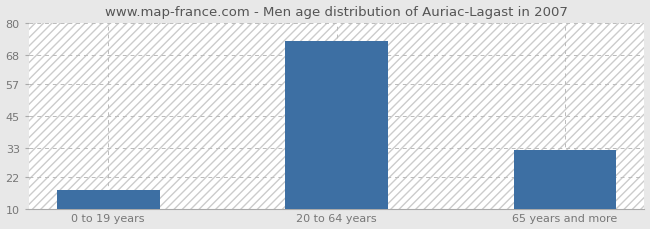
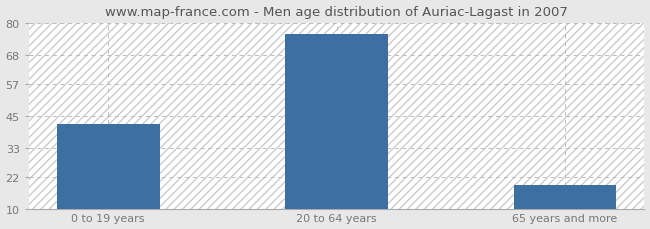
0 to 19 years: 17 -> 42
20 to 64 years: 73 -> 76
65 years and more: 32 -> 19
